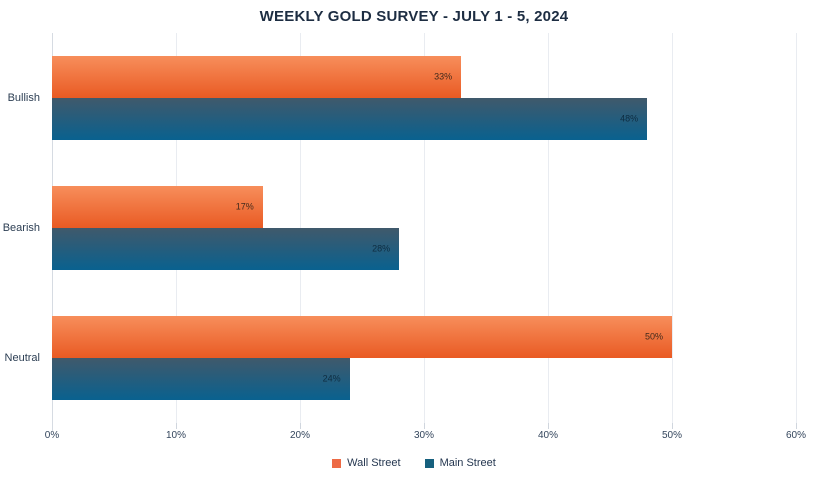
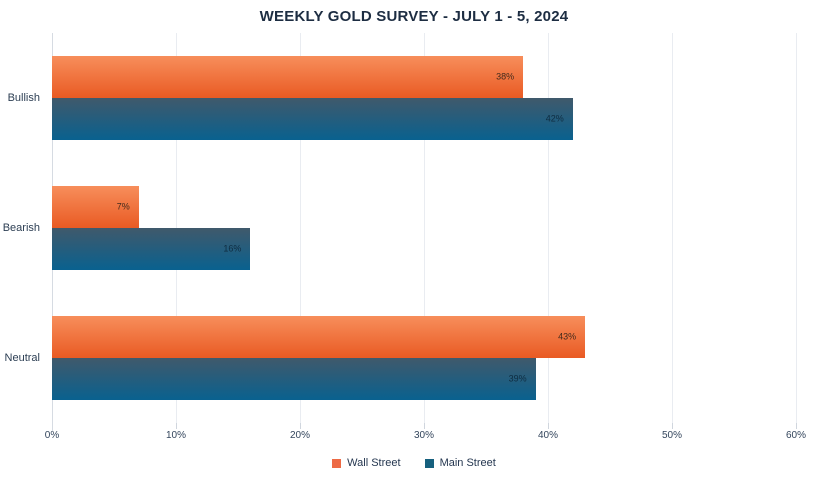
Wall Street/Bullish: 33% -> 38%
Main Street/Bullish: 48% -> 42%
Wall Street/Bearish: 17% -> 7%
Main Street/Bearish: 28% -> 16%
Wall Street/Neutral: 50% -> 43%
Main Street/Neutral: 24% -> 39%
